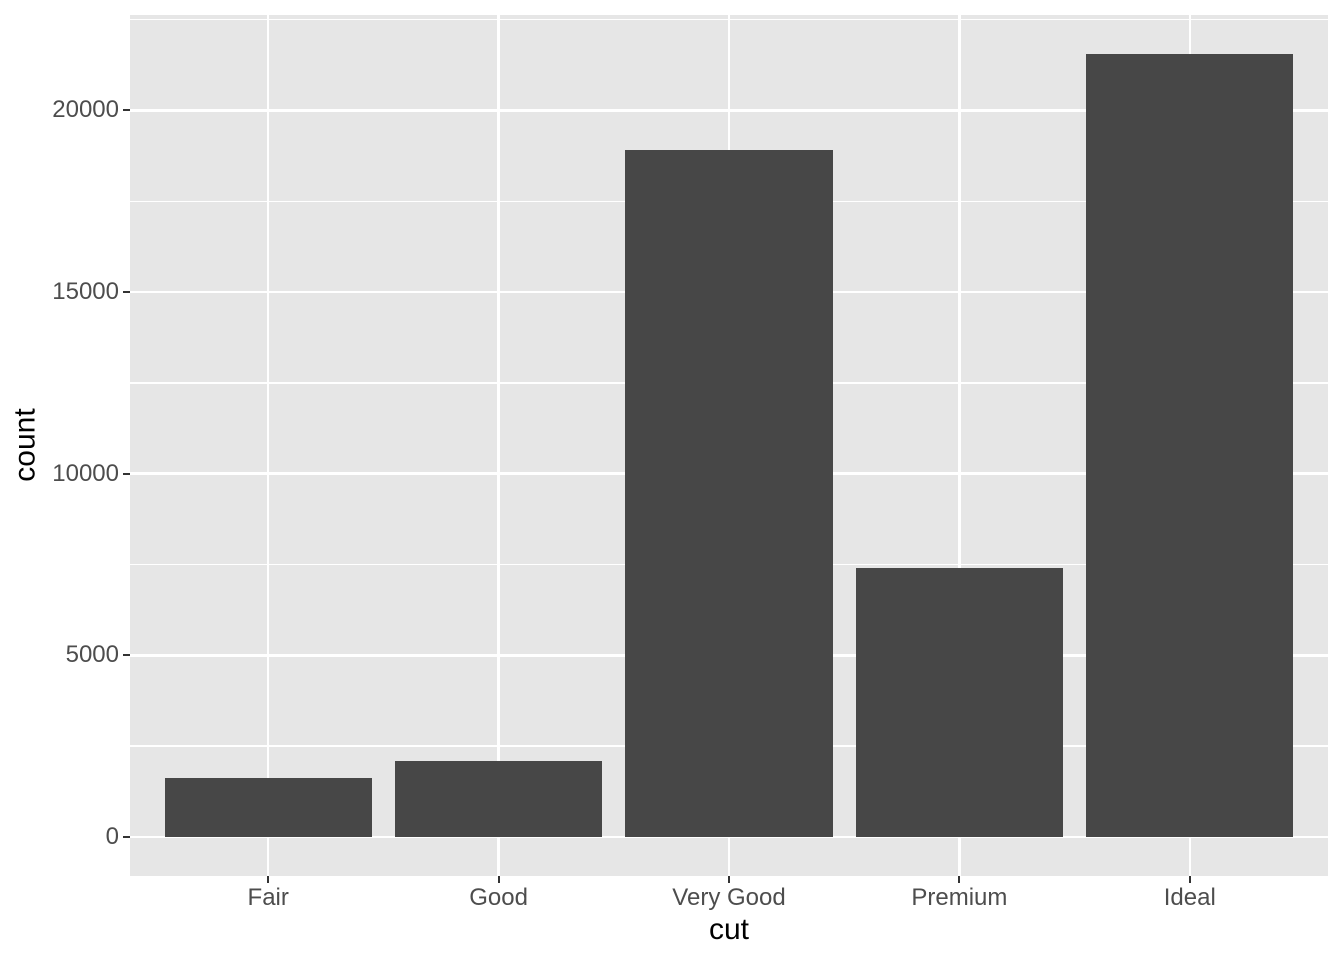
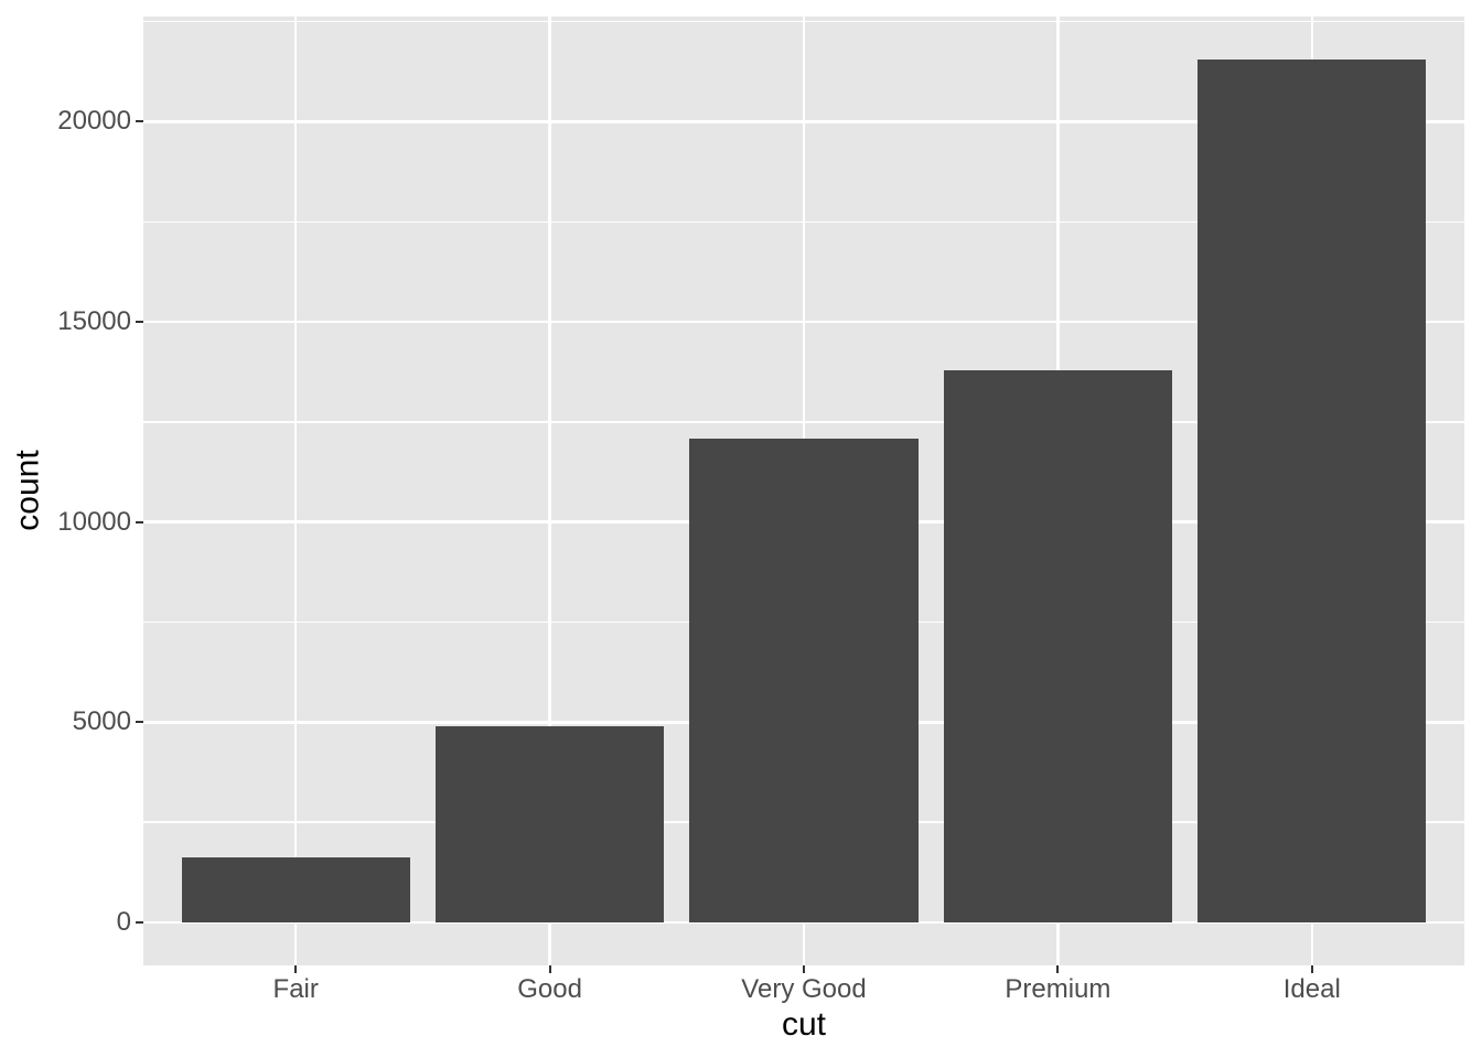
Good: 2100 -> 4900
Very Good: 18900 -> 12100
Premium: 7400 -> 13800
